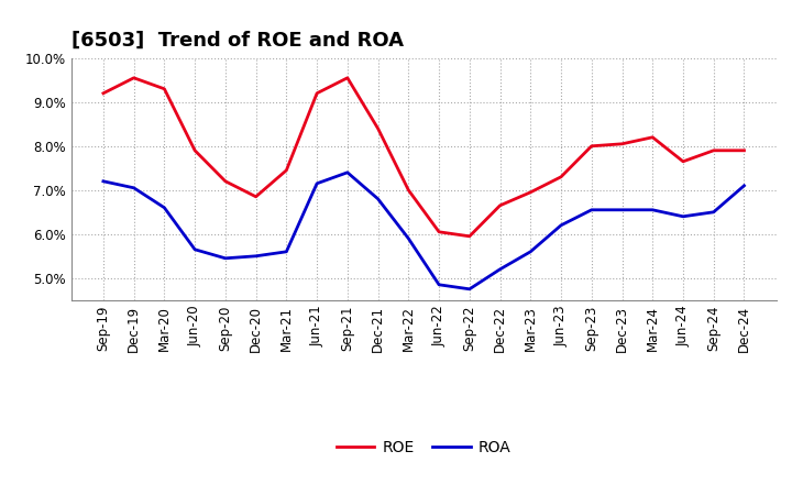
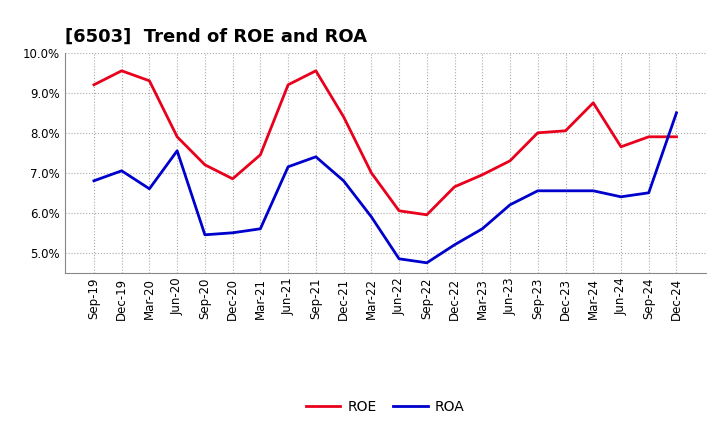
ROA/Sep-19: 7.20% -> 6.80%
ROA/Jun-20: 5.65% -> 7.55%
ROE/Mar-24: 8.20% -> 8.75%
ROA/Dec-24: 7.10% -> 8.50%
